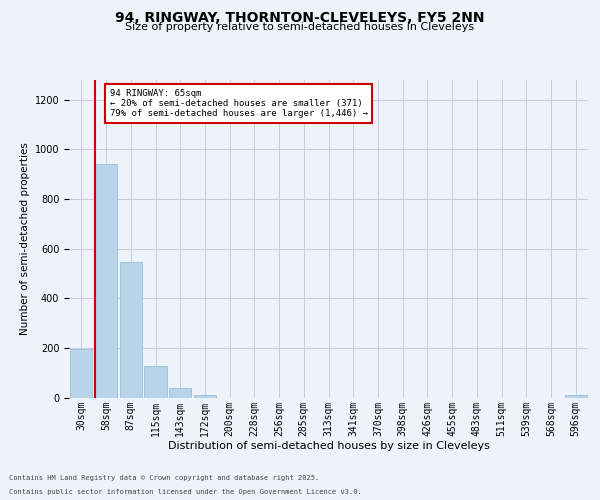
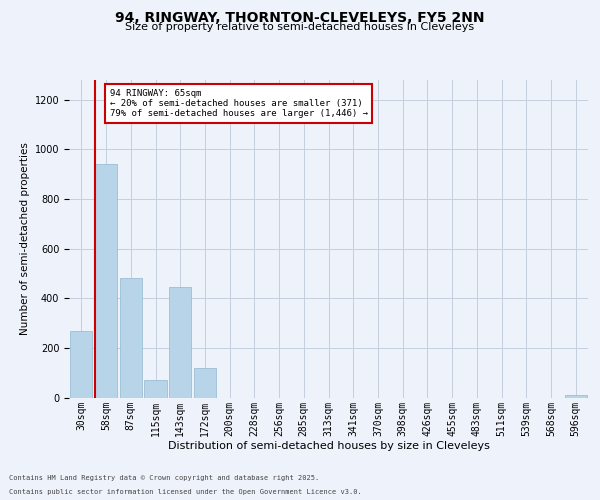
30sqm: 197 -> 270
87sqm: 545 -> 480
115sqm: 127 -> 70
143sqm: 37 -> 445
172sqm: 12 -> 120
